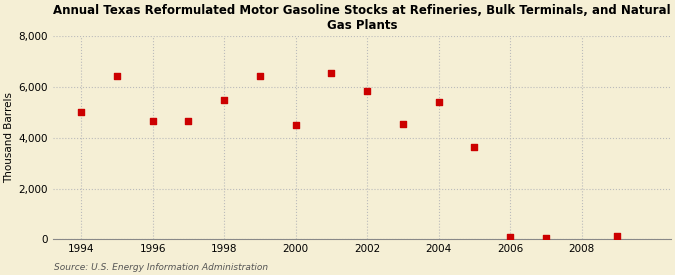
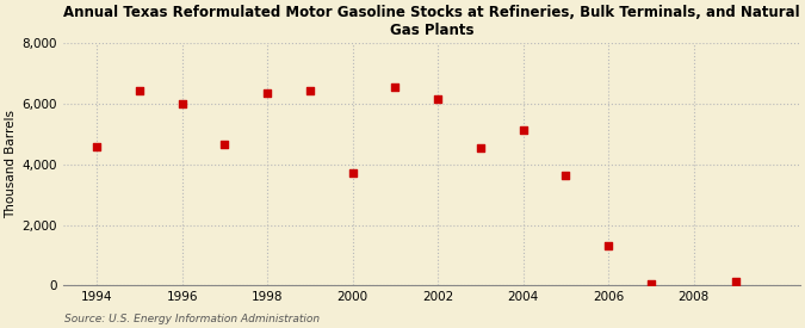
1994: 5,000 -> 4,600
1996: 4,650 -> 6,000
1998: 5,500 -> 6,350
2000: 4,500 -> 3,700
2002: 5,850 -> 6,150
2004: 5,400 -> 5,150
2006: 80 -> 1,300
